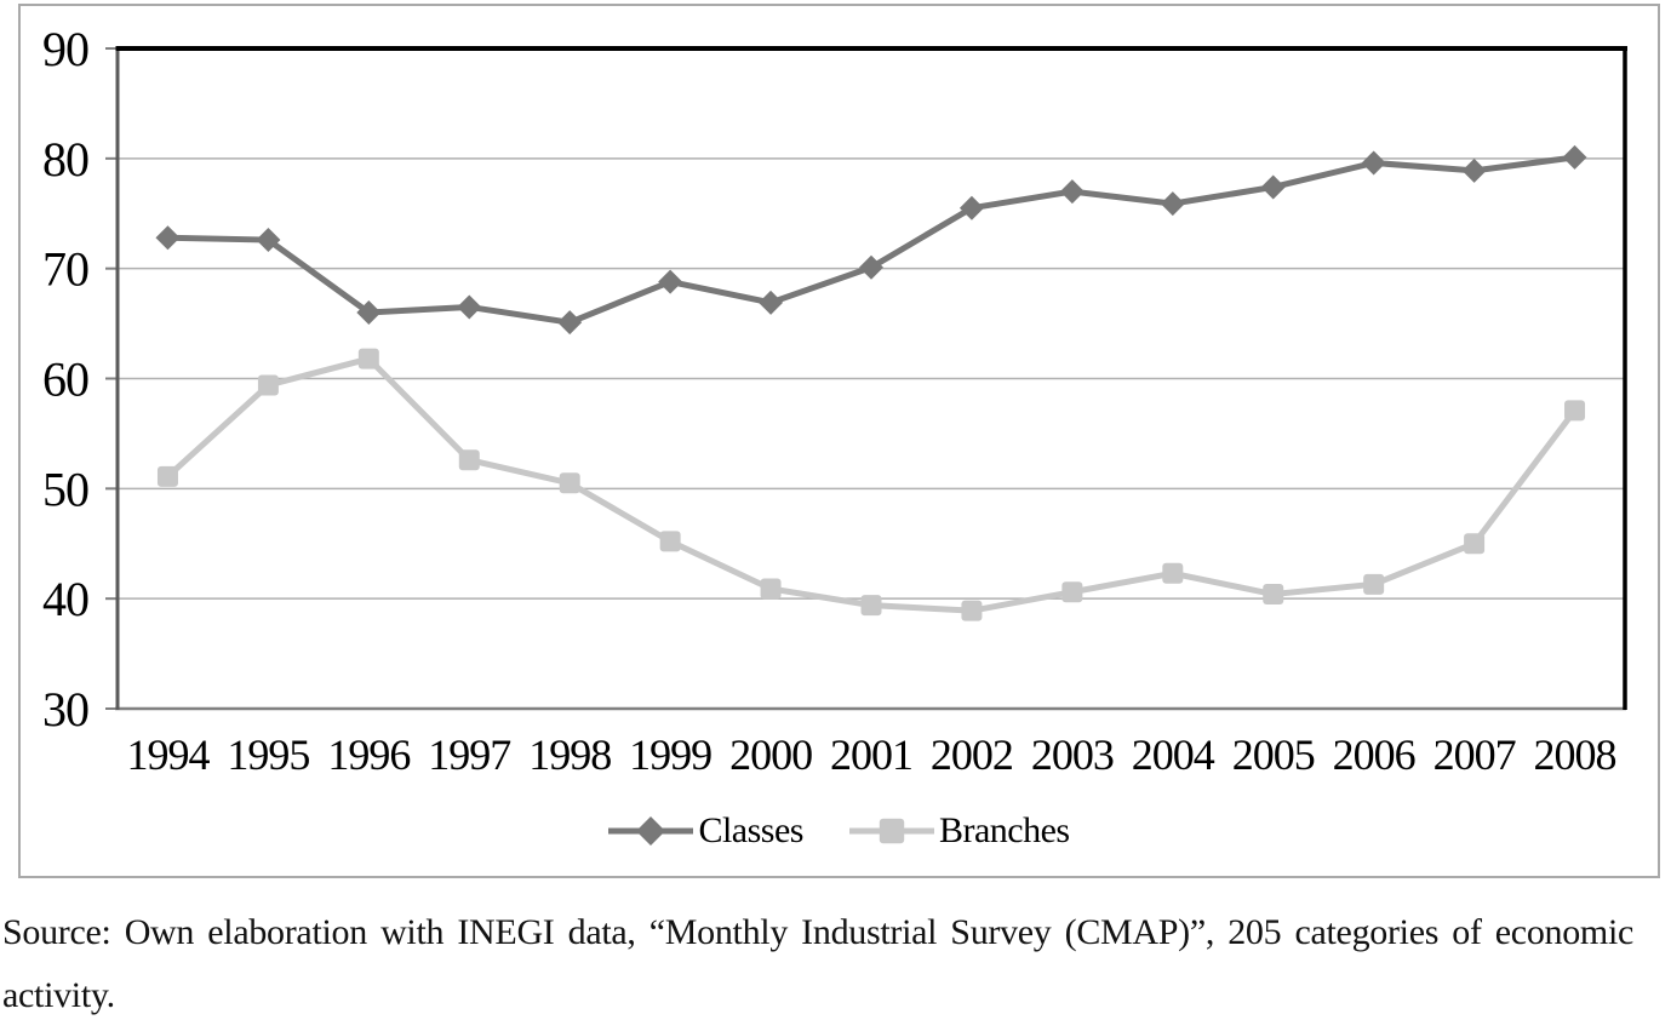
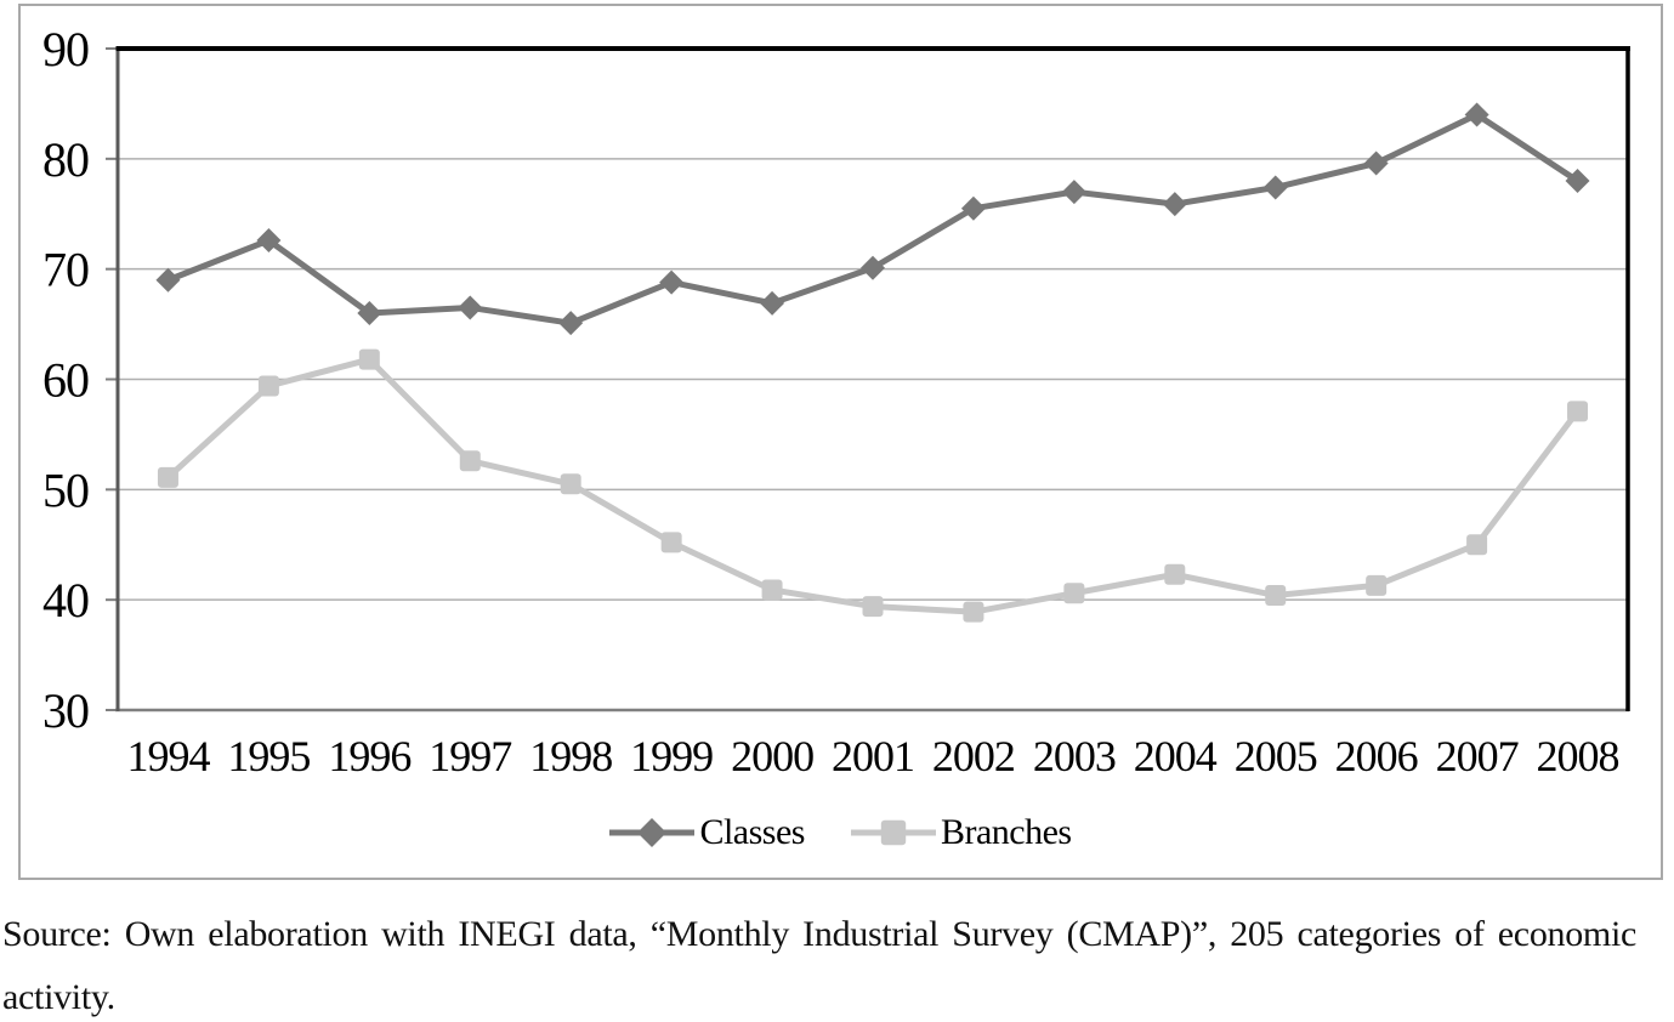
Classes/1994: 73 -> 69
Classes/2007: 79 -> 84
Classes/2008: 80 -> 78
